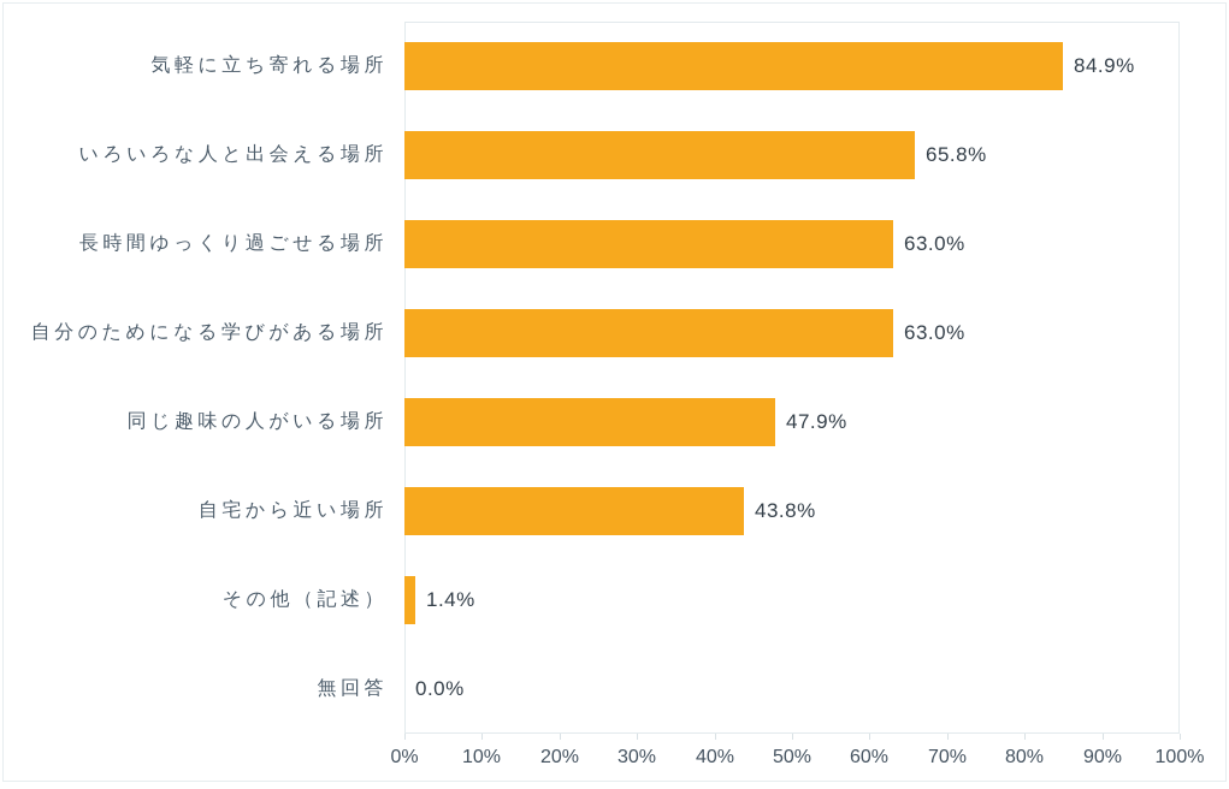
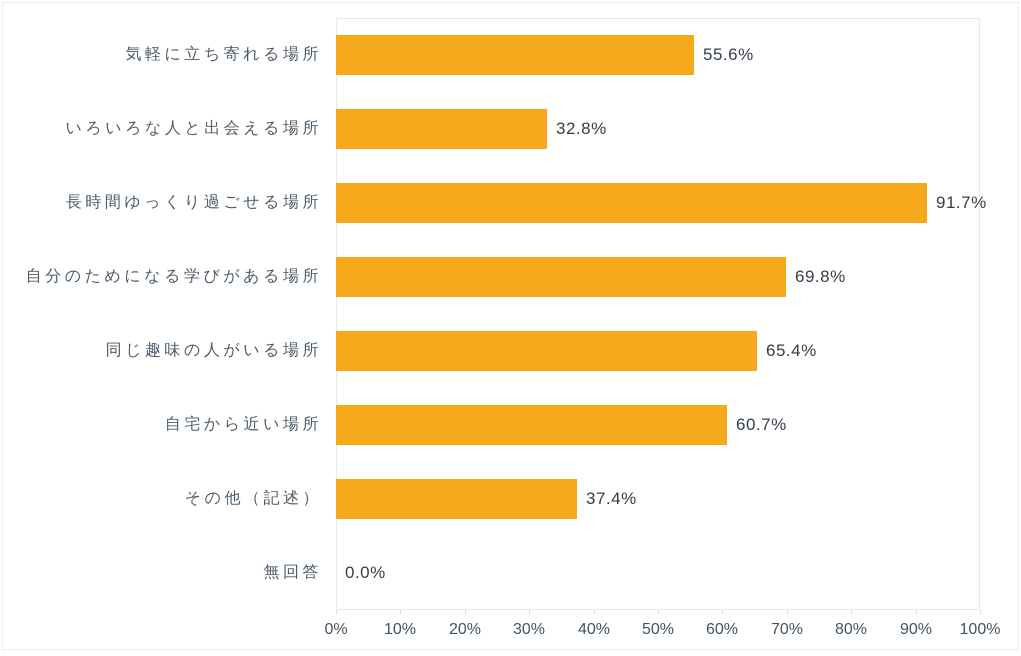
気軽に立ち寄れる場所: 84.9% -> 55.6%
いろいろな人と出会える場所: 65.8% -> 32.8%
長時間ゆっくり過ごせる場所: 63.0% -> 91.7%
自分のためになる学びがある場所: 63.0% -> 69.8%
同じ趣味の人がいる場所: 47.9% -> 65.4%
自宅から近い場所: 43.8% -> 60.7%
その他（記述）: 1.4% -> 37.4%
